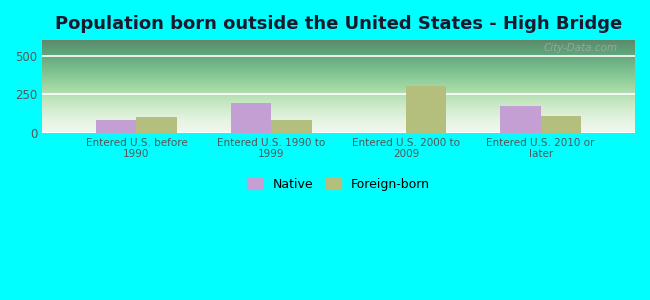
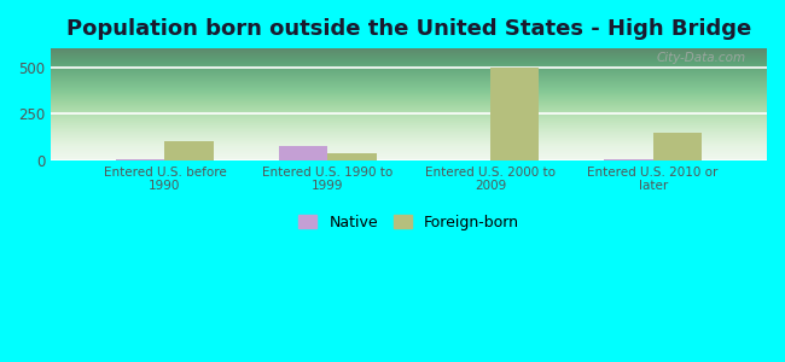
Native/Entered U.S. before 1990: 80 -> 0
Native/Entered U.S. 1990 to 1999: 190 -> 80
Foreign-born/Entered U.S. 1990 to 1999: 80 -> 40
Foreign-born/Entered U.S. 2000 to 2009: 300 -> 500
Native/Entered U.S. 2010 or later: 170 -> 0
Foreign-born/Entered U.S. 2010 or later: 110 -> 150
